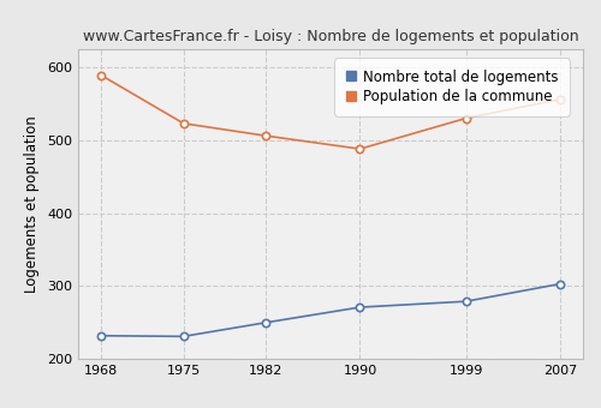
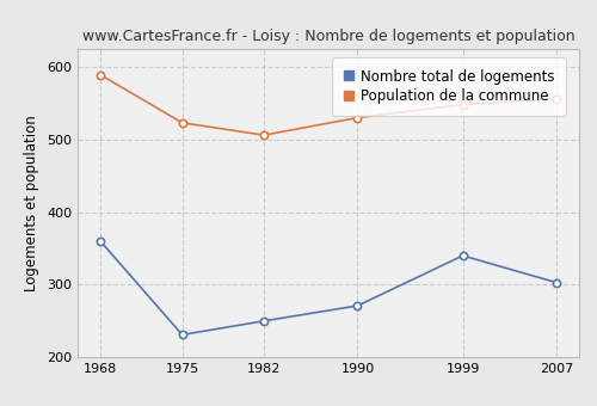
Nombre total de logements/1968: 232 -> 360
Population de la commune/1990: 488 -> 530
Nombre total de logements/1999: 279 -> 340
Population de la commune/1999: 530 -> 548
